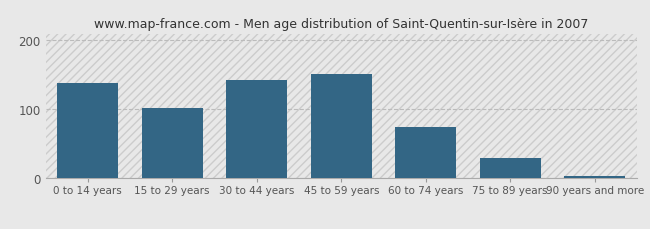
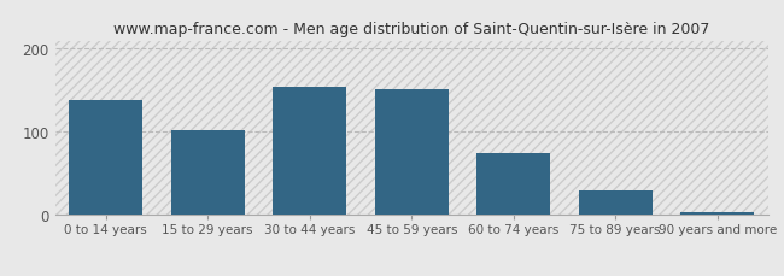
30 to 44 years: 143 -> 154
